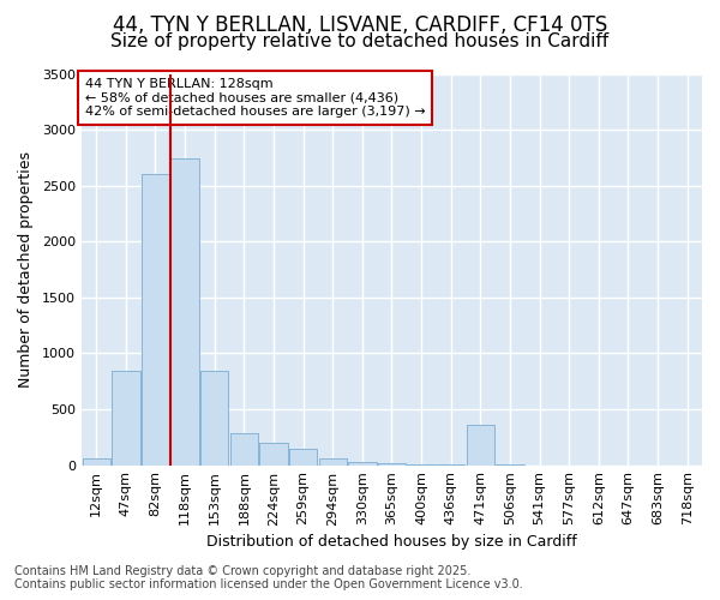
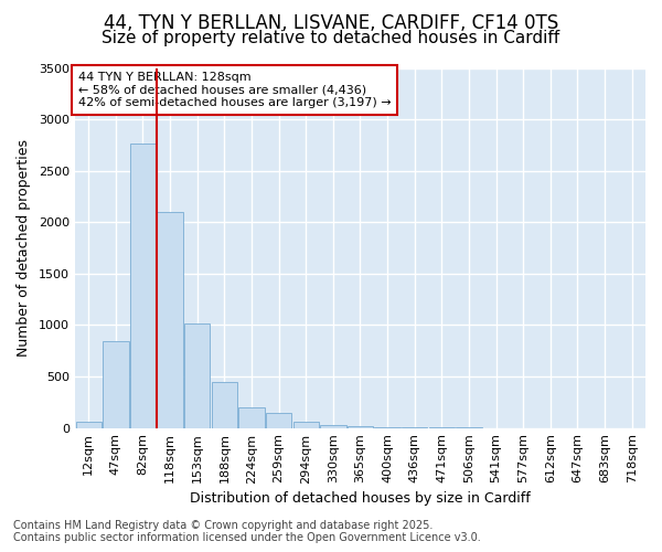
82sqm: 2600 -> 2760
118sqm: 2740 -> 2100
153sqm: 840 -> 1020
188sqm: 280 -> 450
471sqm: 360 -> 0
